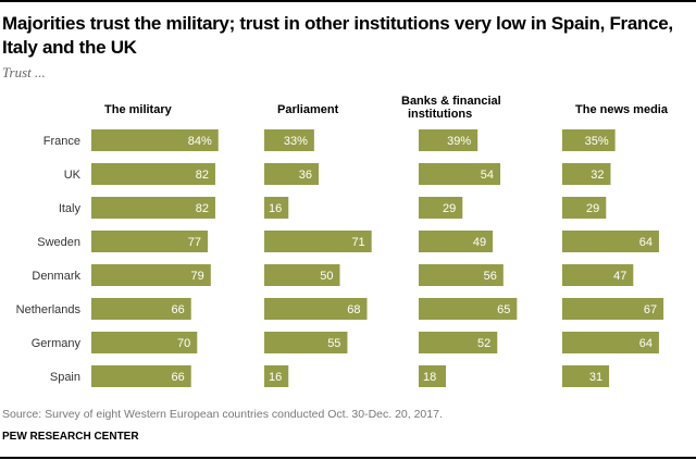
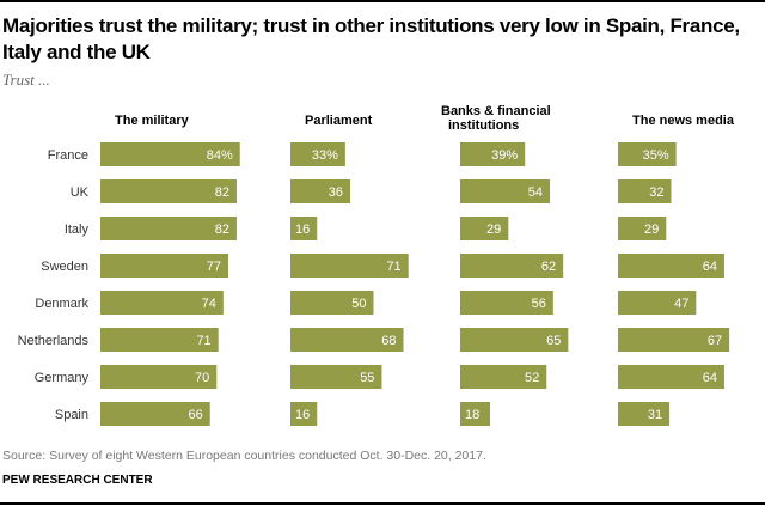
Banks & financial institutions/Sweden: 49 -> 62
The military/Denmark: 79 -> 74
The military/Netherlands: 66 -> 71
